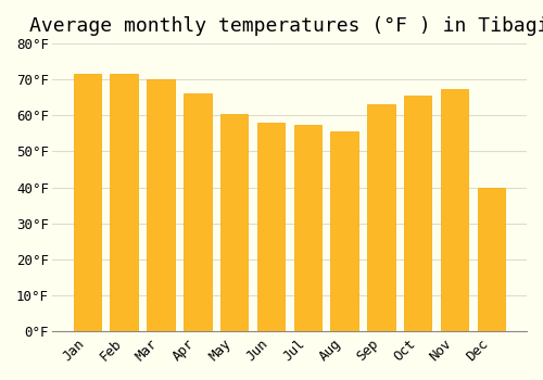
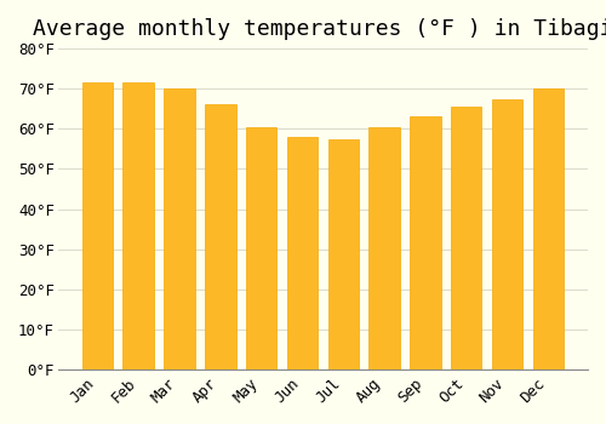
Aug: 55.5°F -> 60.5°F
Dec: 40.0°F -> 70.0°F
